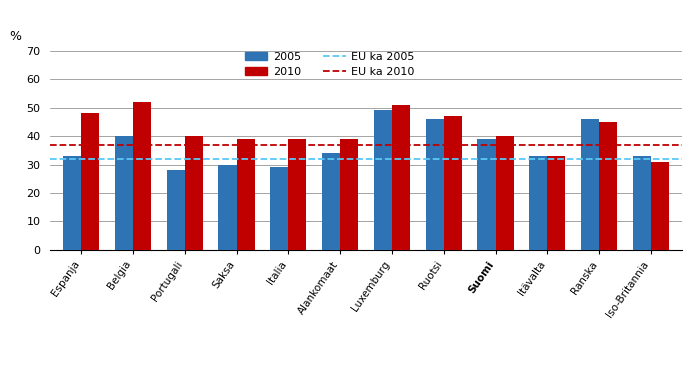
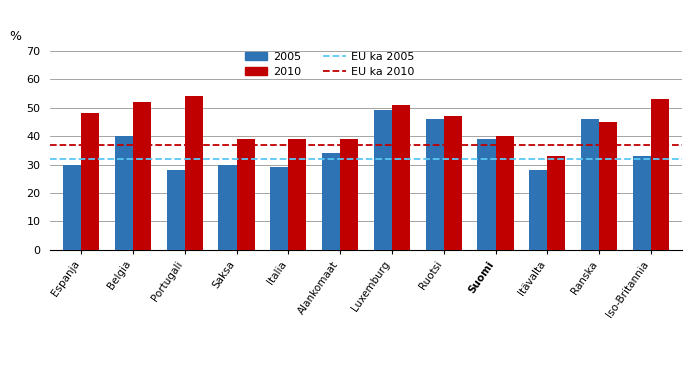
2005/Espanja: 33 -> 30
2010/Portugali: 40 -> 54
2005/Itävalta: 33 -> 28
2010/Iso-Britannia: 31 -> 53
